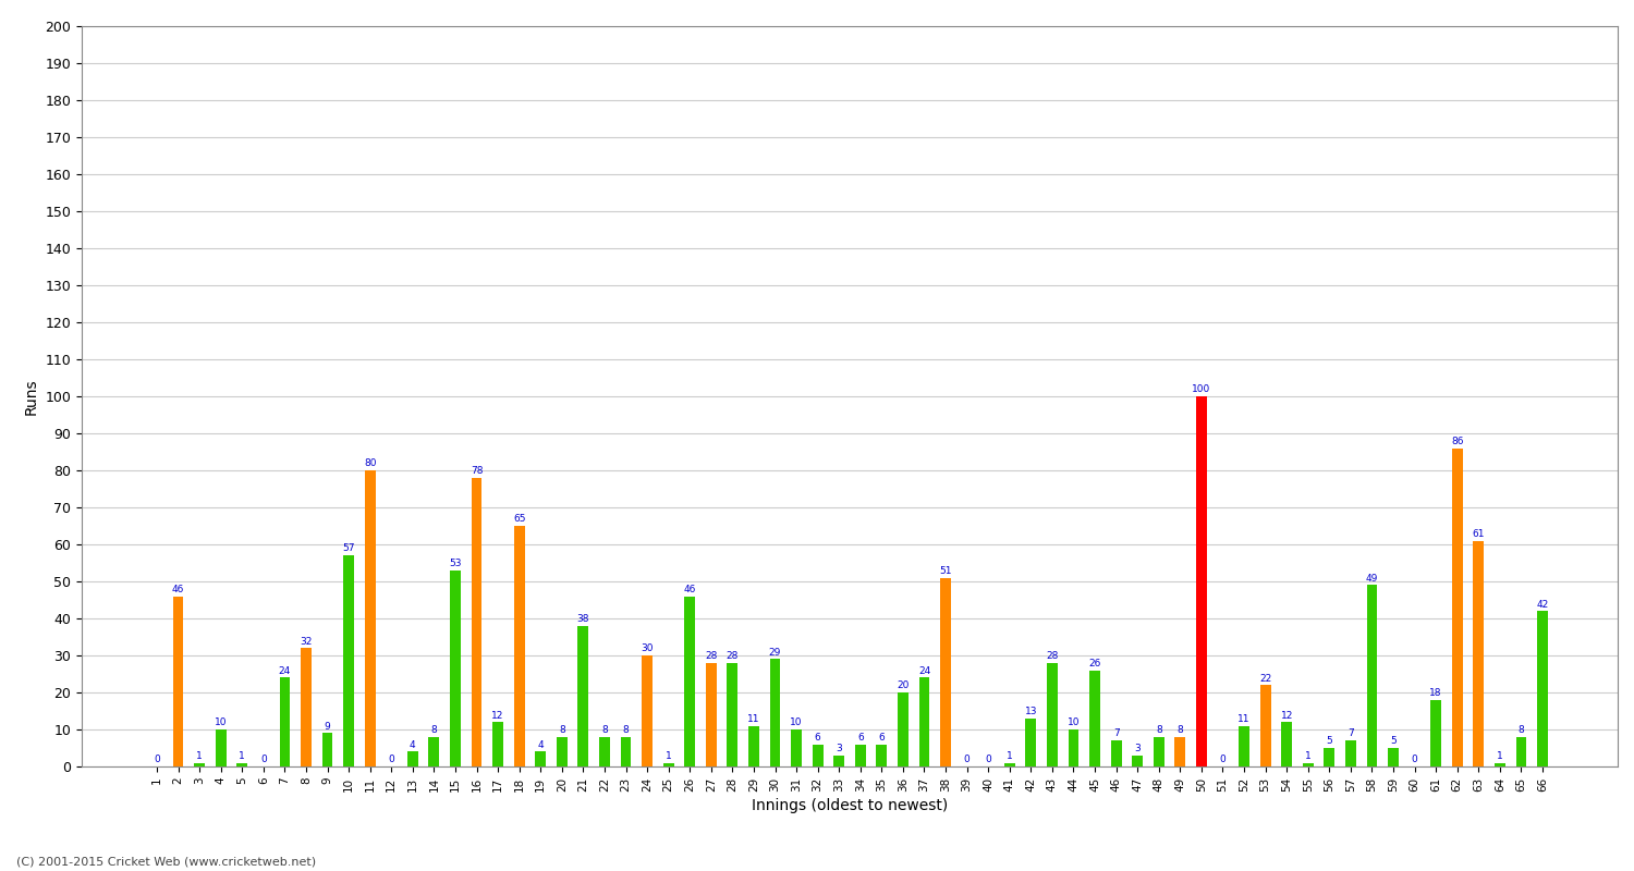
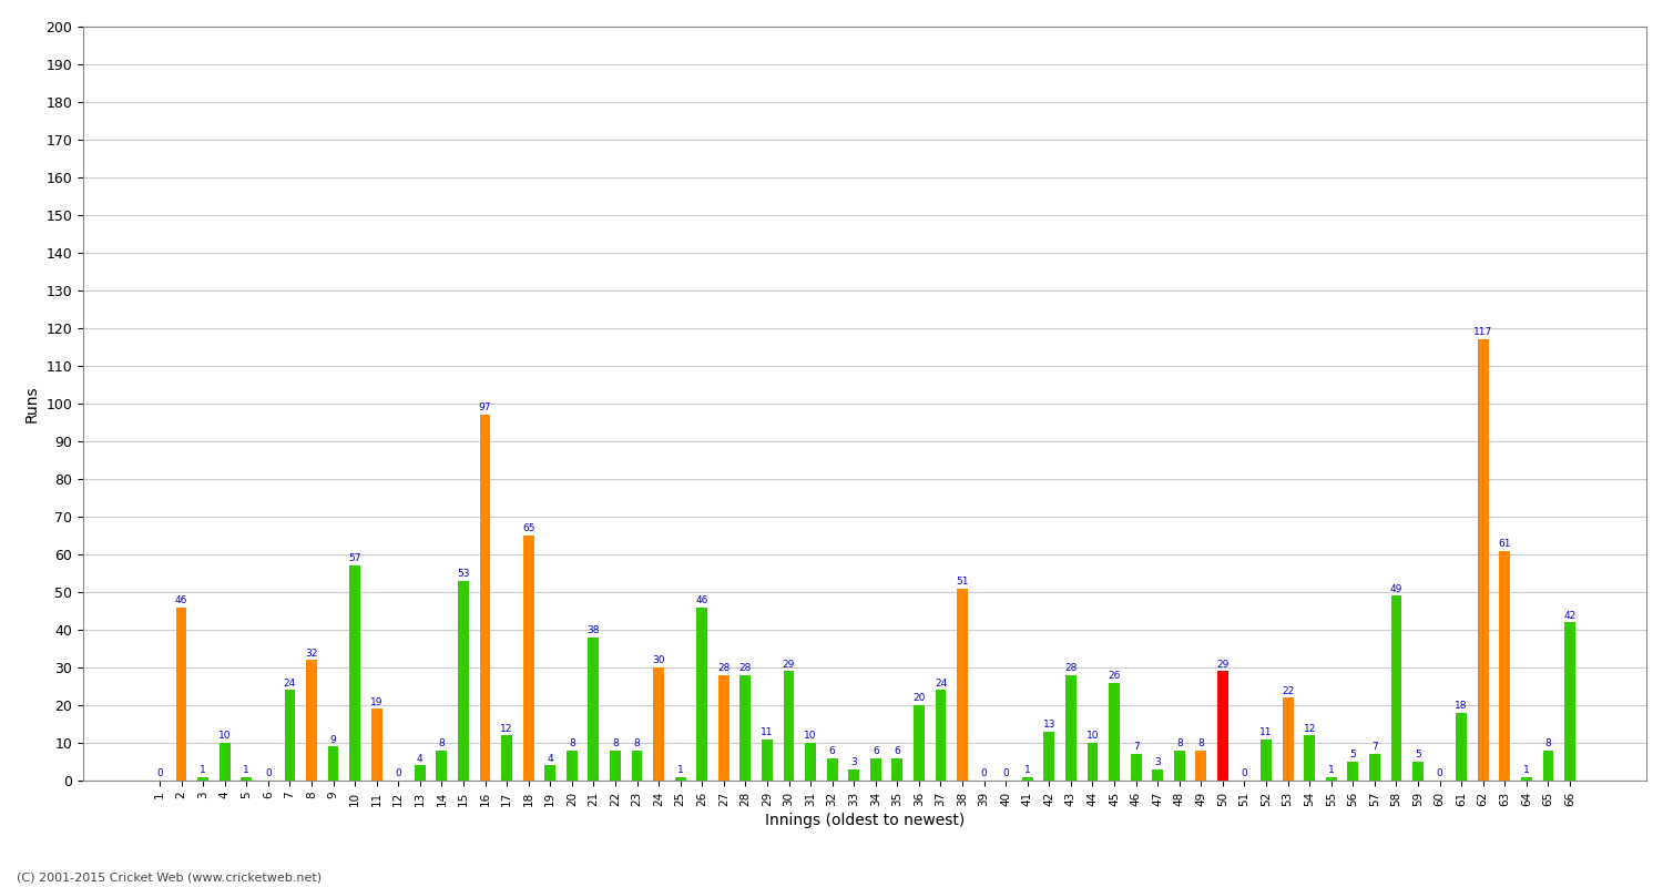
11: 80 -> 19
16: 78 -> 97
50: 100 -> 29
62: 86 -> 117
